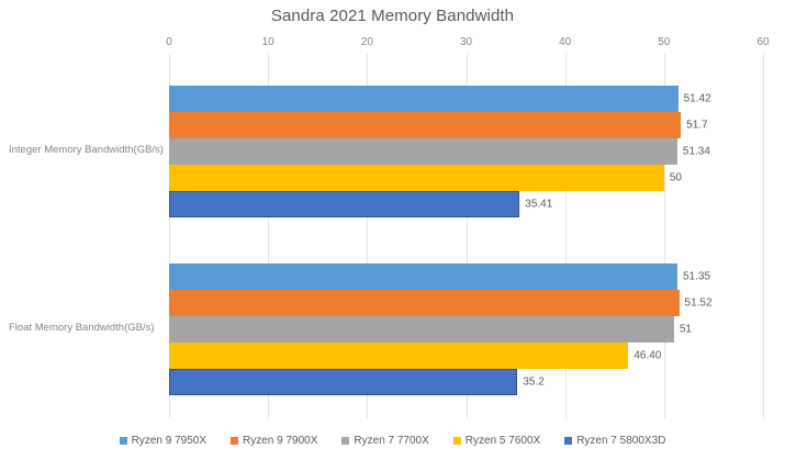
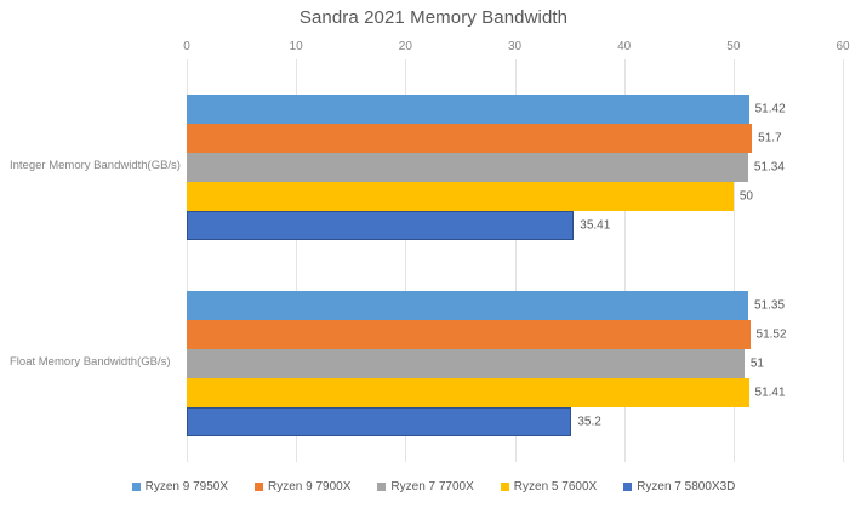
Ryzen 5 7600X/Float Memory Bandwidth(GB/s): 46.40 -> 51.41
